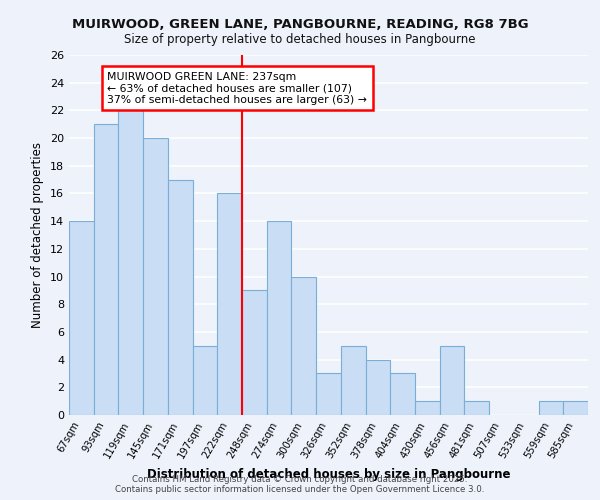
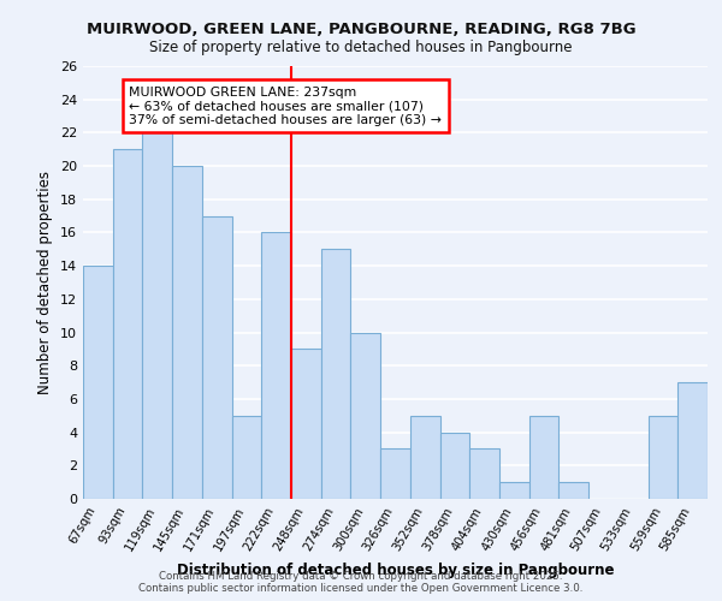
274sqm: 14 -> 15
559sqm: 1 -> 5
585sqm: 1 -> 7
